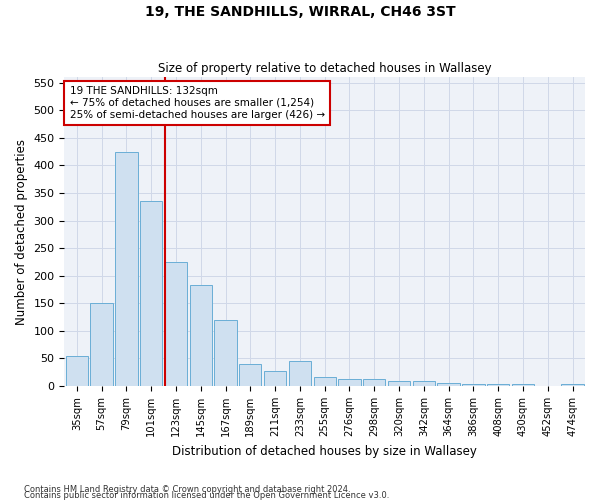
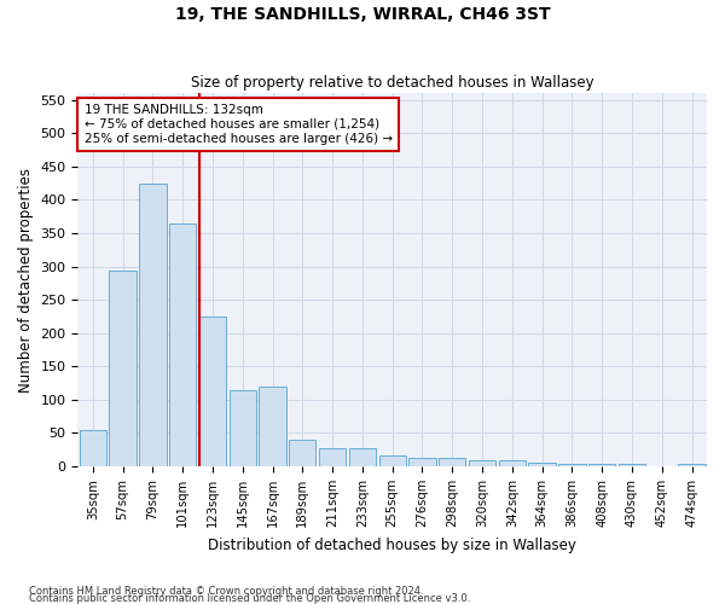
57sqm: 150 -> 293
101sqm: 336 -> 365
145sqm: 184 -> 115
233sqm: 46 -> 28
